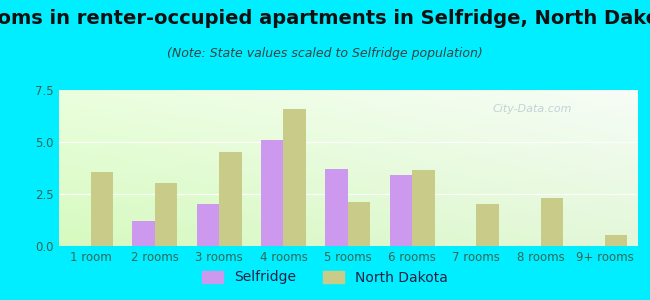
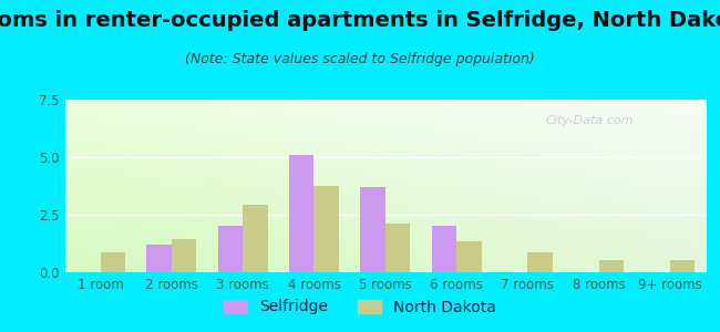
North Dakota/1 room: 3.55 -> 0.85
North Dakota/2 rooms: 3.05 -> 1.45
North Dakota/3 rooms: 4.50 -> 2.95
North Dakota/4 rooms: 6.60 -> 3.75
Selfridge/6 rooms: 3.4 -> 2.0
North Dakota/6 rooms: 3.65 -> 1.35
North Dakota/7 rooms: 2.00 -> 0.85
North Dakota/8 rooms: 2.30 -> 0.55
